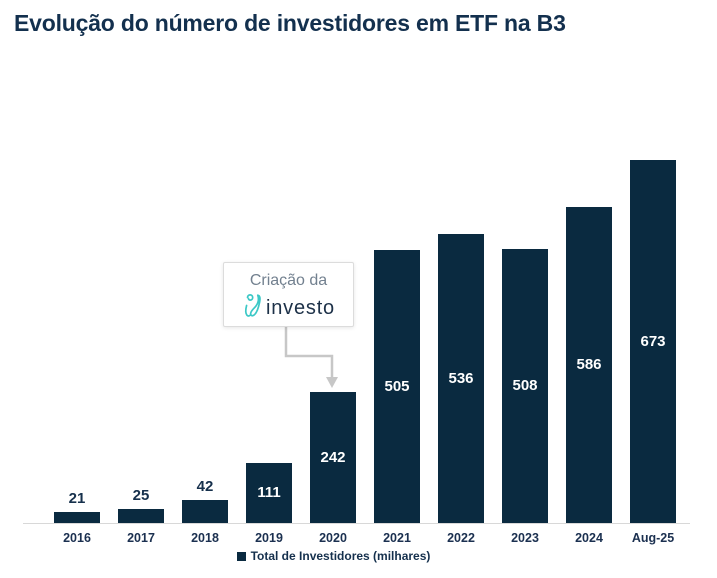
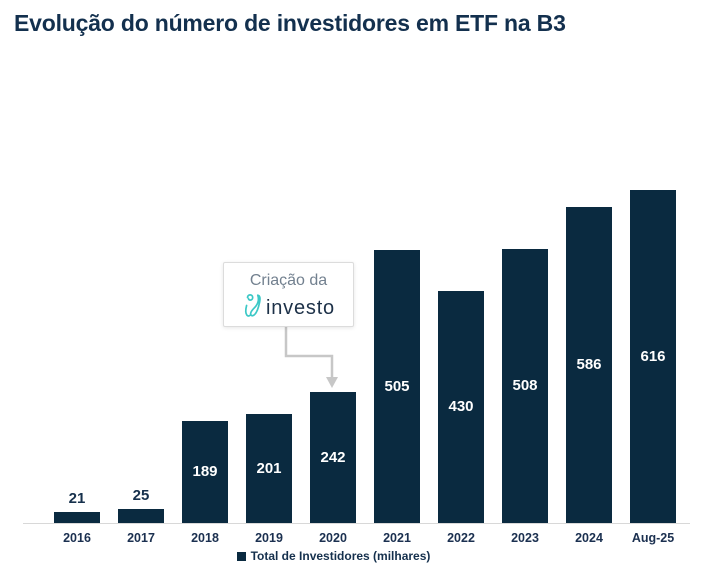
2018: 42 -> 189
2019: 111 -> 201
2022: 536 -> 430
Aug-25: 673 -> 616
